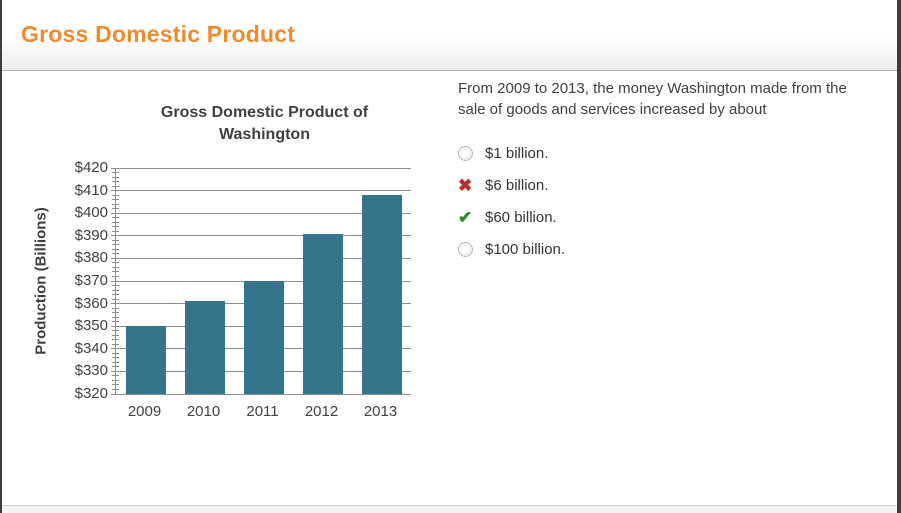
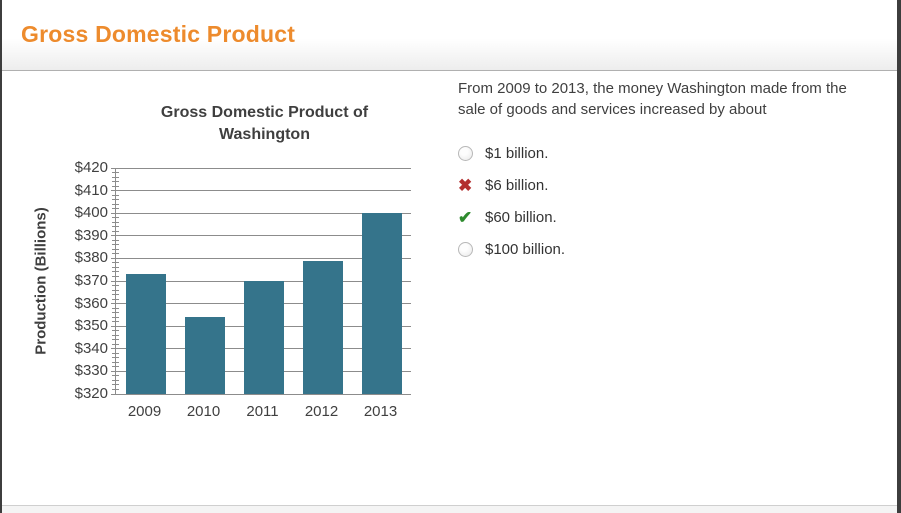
2009: $350 -> $373
2010: $361 -> $354
2012: $391 -> $379
2013: $408 -> $400
